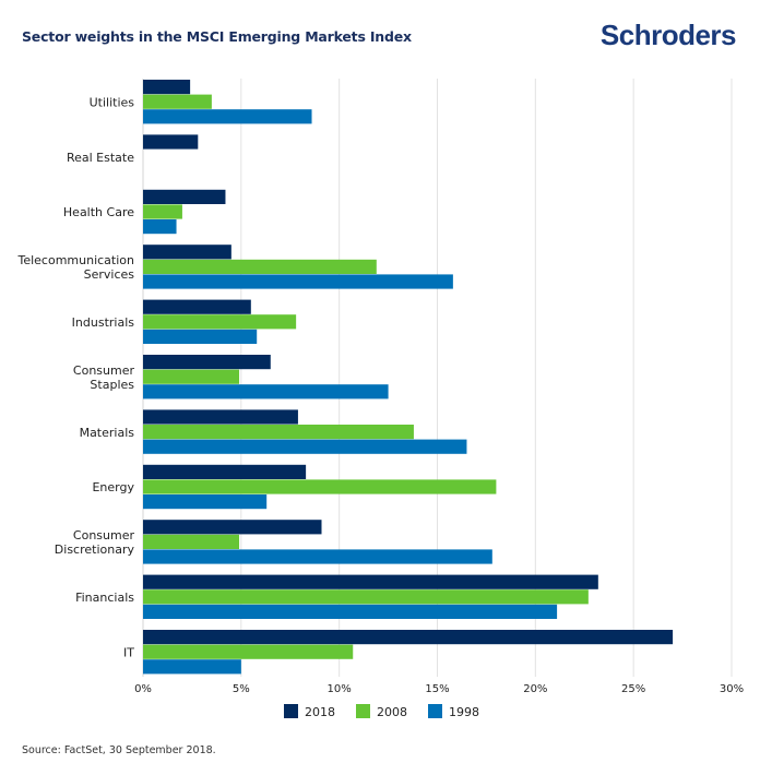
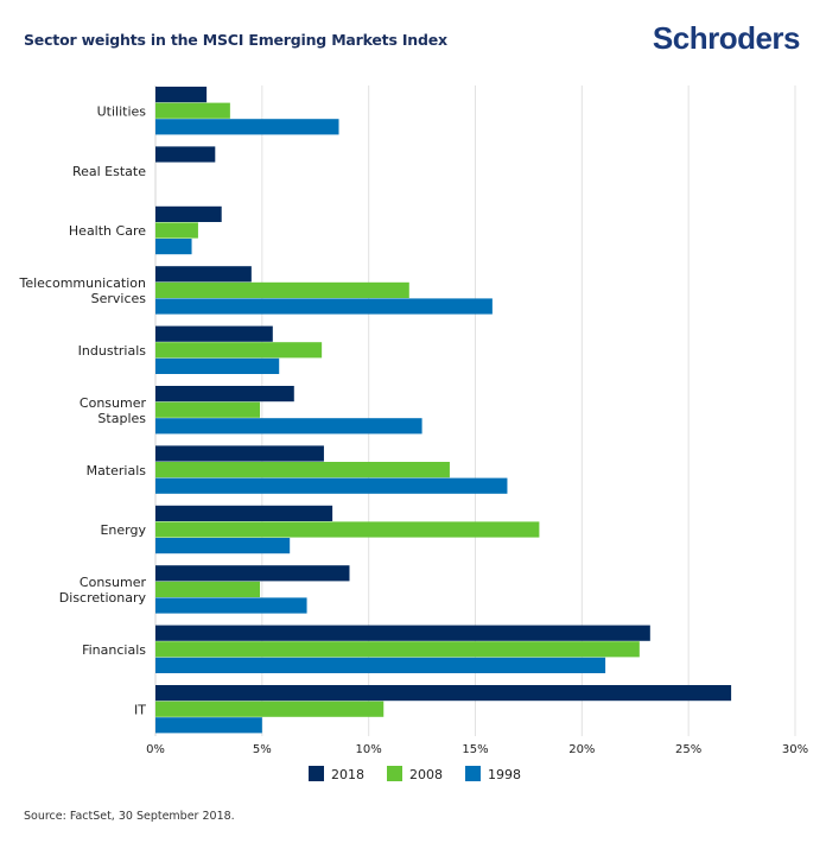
2018/Health Care: 4.2% -> 3.1%
1998/Consumer Discretionary: 17.8% -> 7.1%
